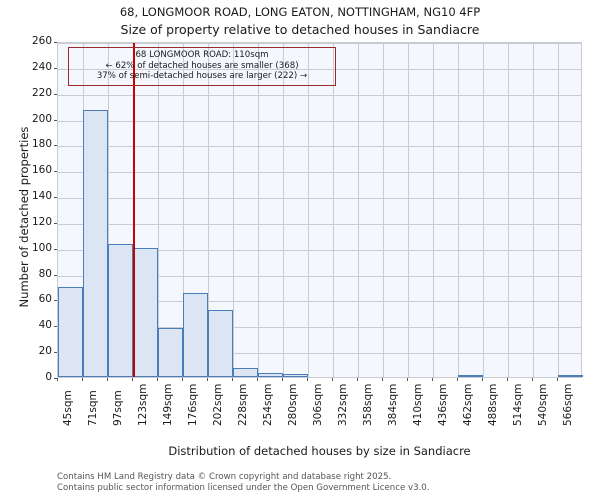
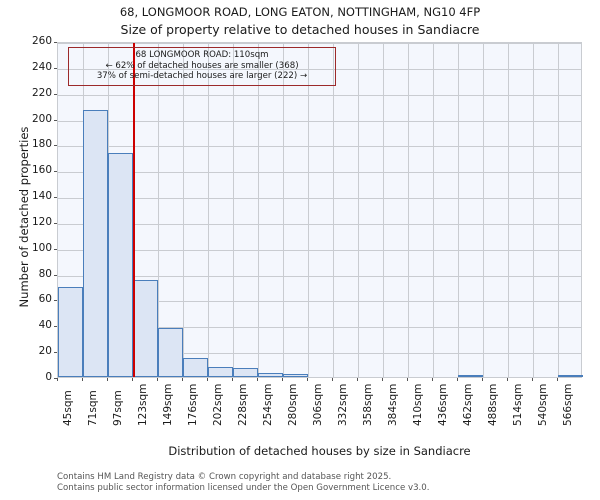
97sqm: 103 -> 173
123sqm: 100 -> 75
176sqm: 65 -> 15
202sqm: 52 -> 8
